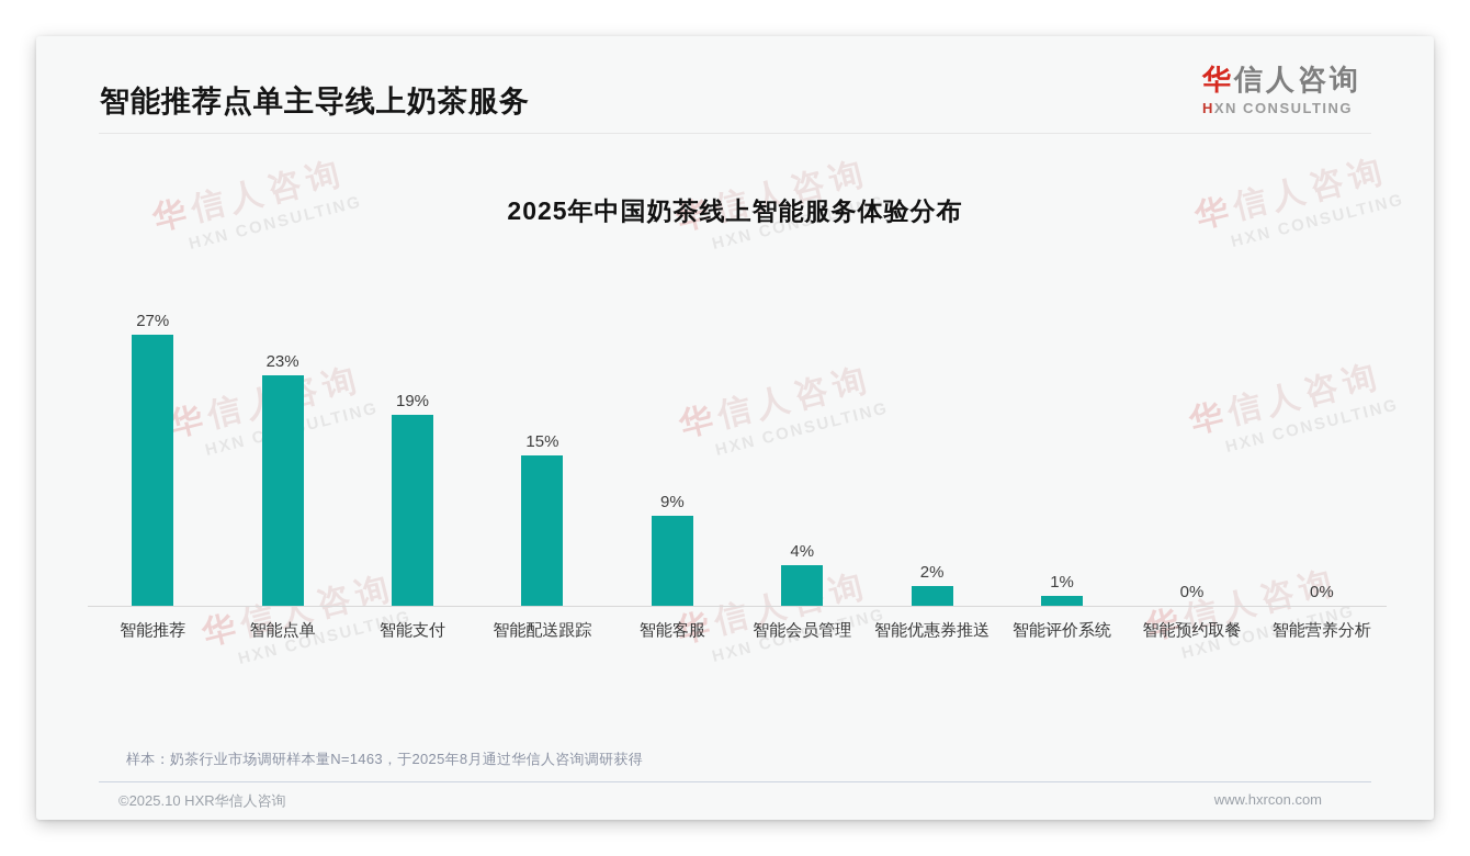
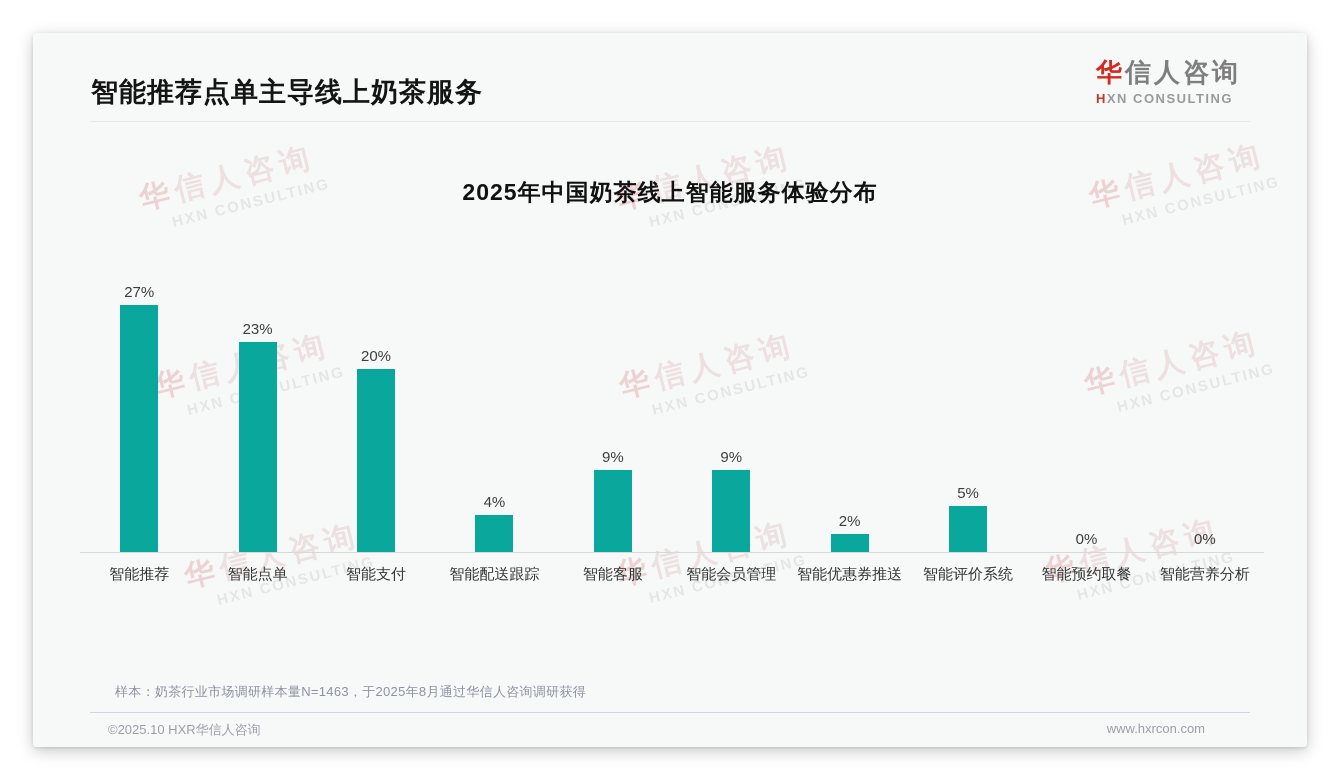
智能支付: 19% -> 20%
智能配送跟踪: 15% -> 4%
智能会员管理: 4% -> 9%
智能评价系统: 1% -> 5%
